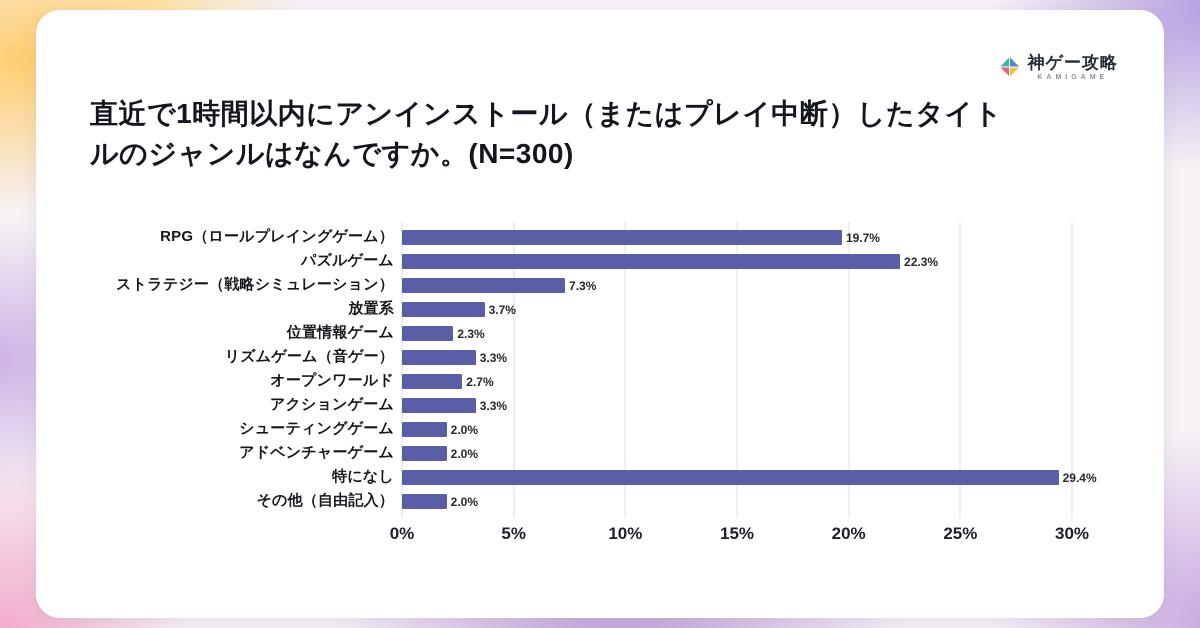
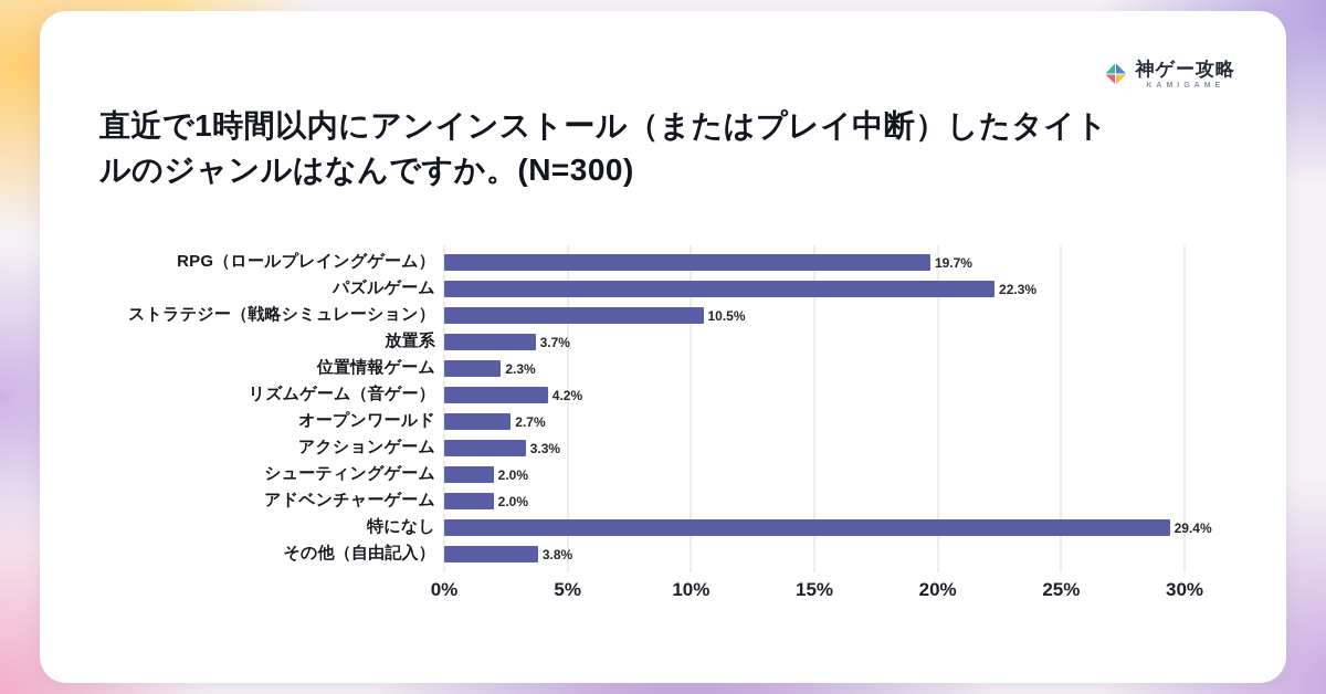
ストラテジー（戦略シミュレーション）: 7.3% -> 10.5%
リズムゲーム（音ゲー）: 3.3% -> 4.2%
その他（自由記入）: 2.0% -> 3.8%
